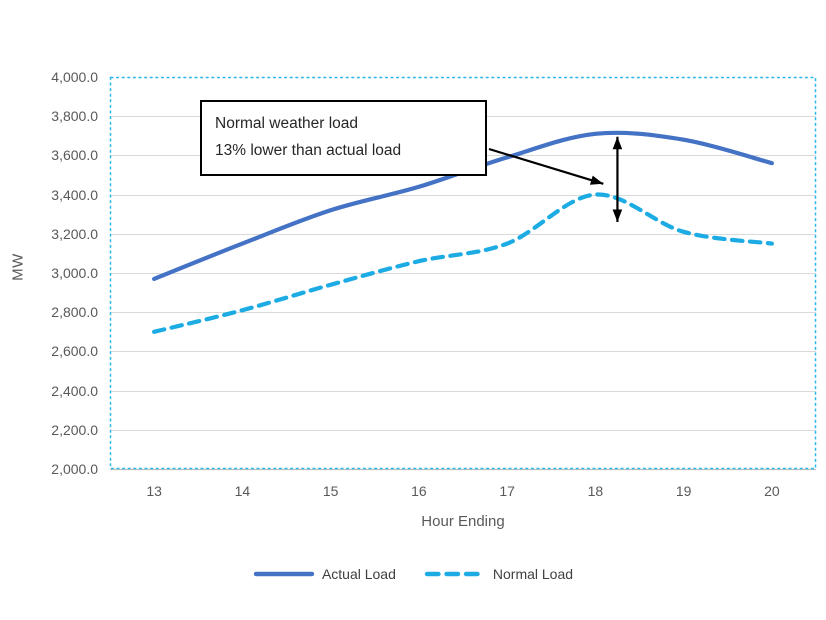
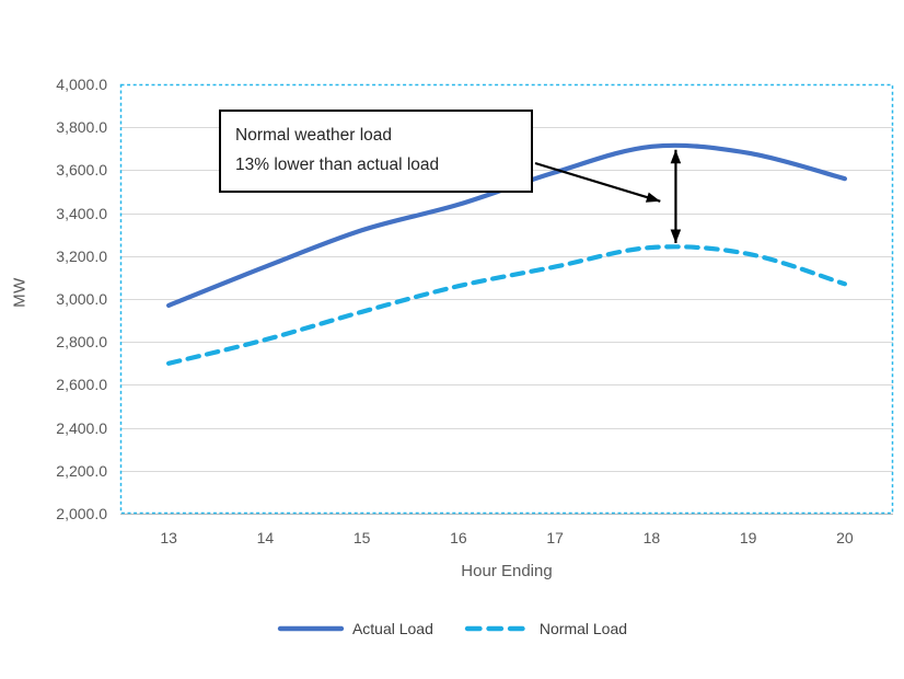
Normal Load/18: 3400 -> 3240
Normal Load/20: 3150 -> 3070
